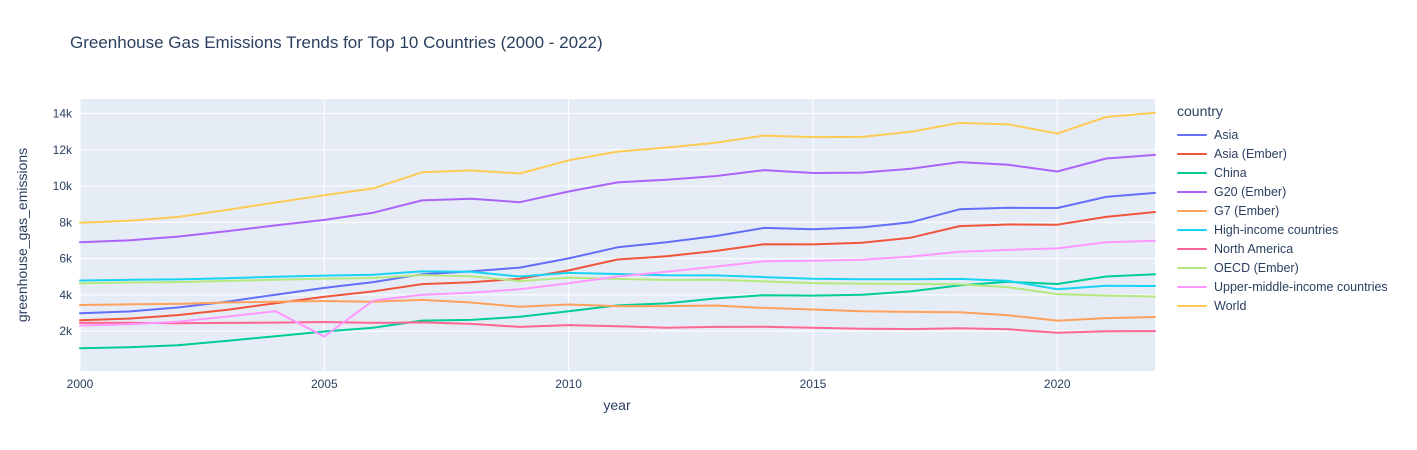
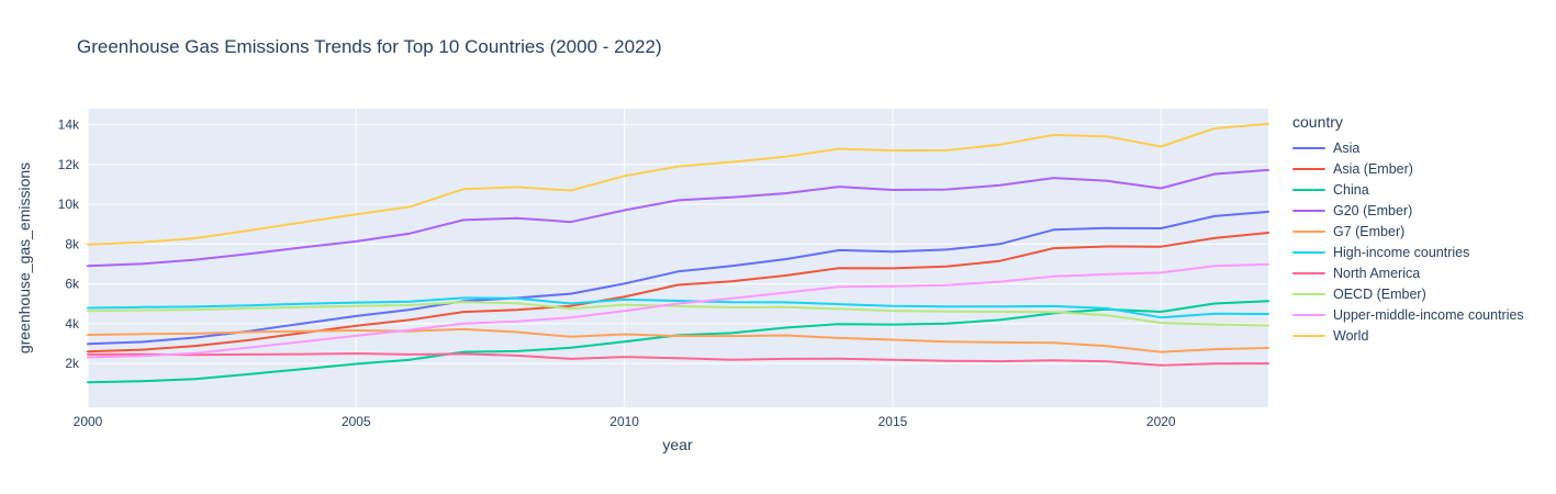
Upper-middle-income countries/2005: 1.7k -> 3.4k
